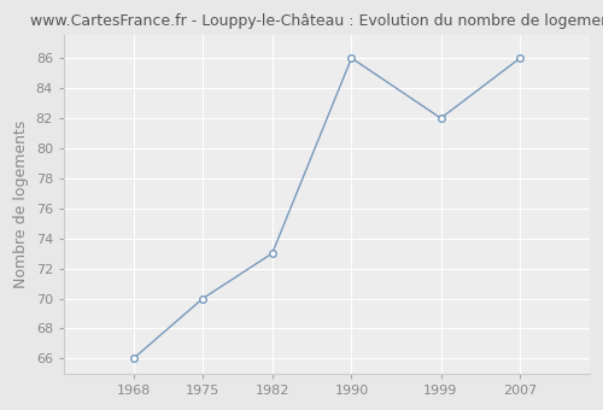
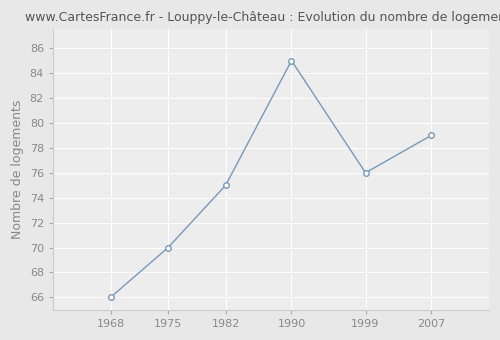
1982: 73 -> 75
1990: 86 -> 85
1999: 82 -> 76
2007: 86 -> 79
